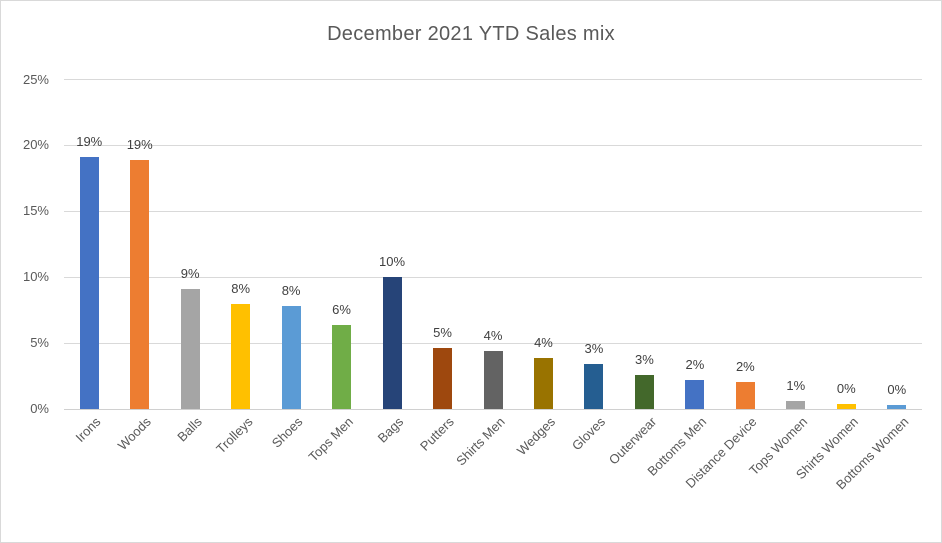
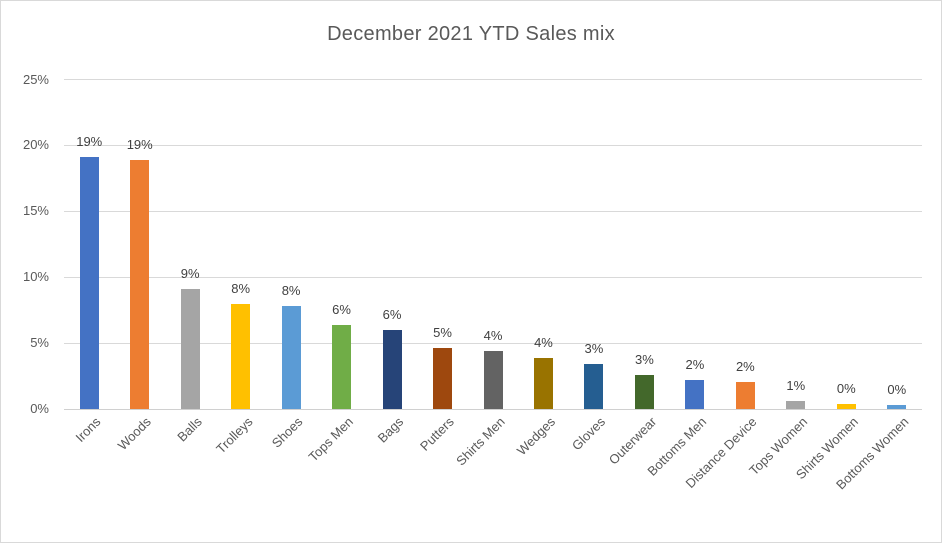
Bags: 10% -> 6%
